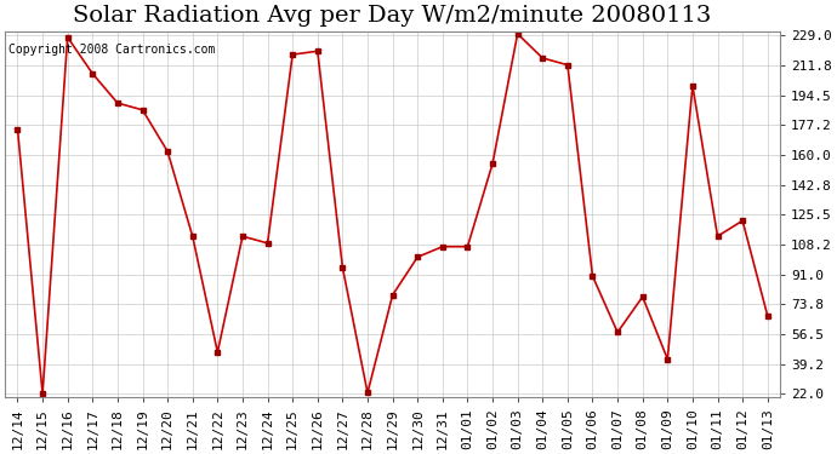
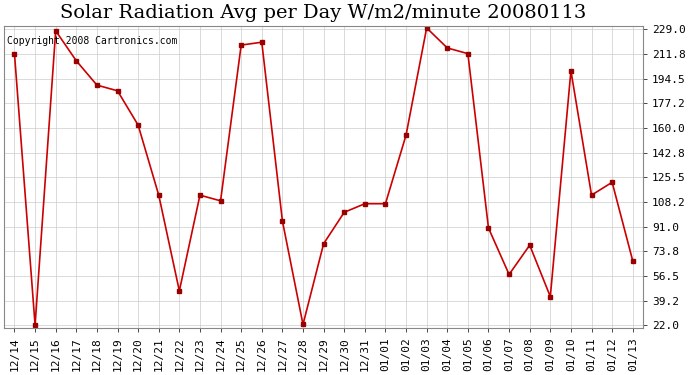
12/14: 175 -> 212
